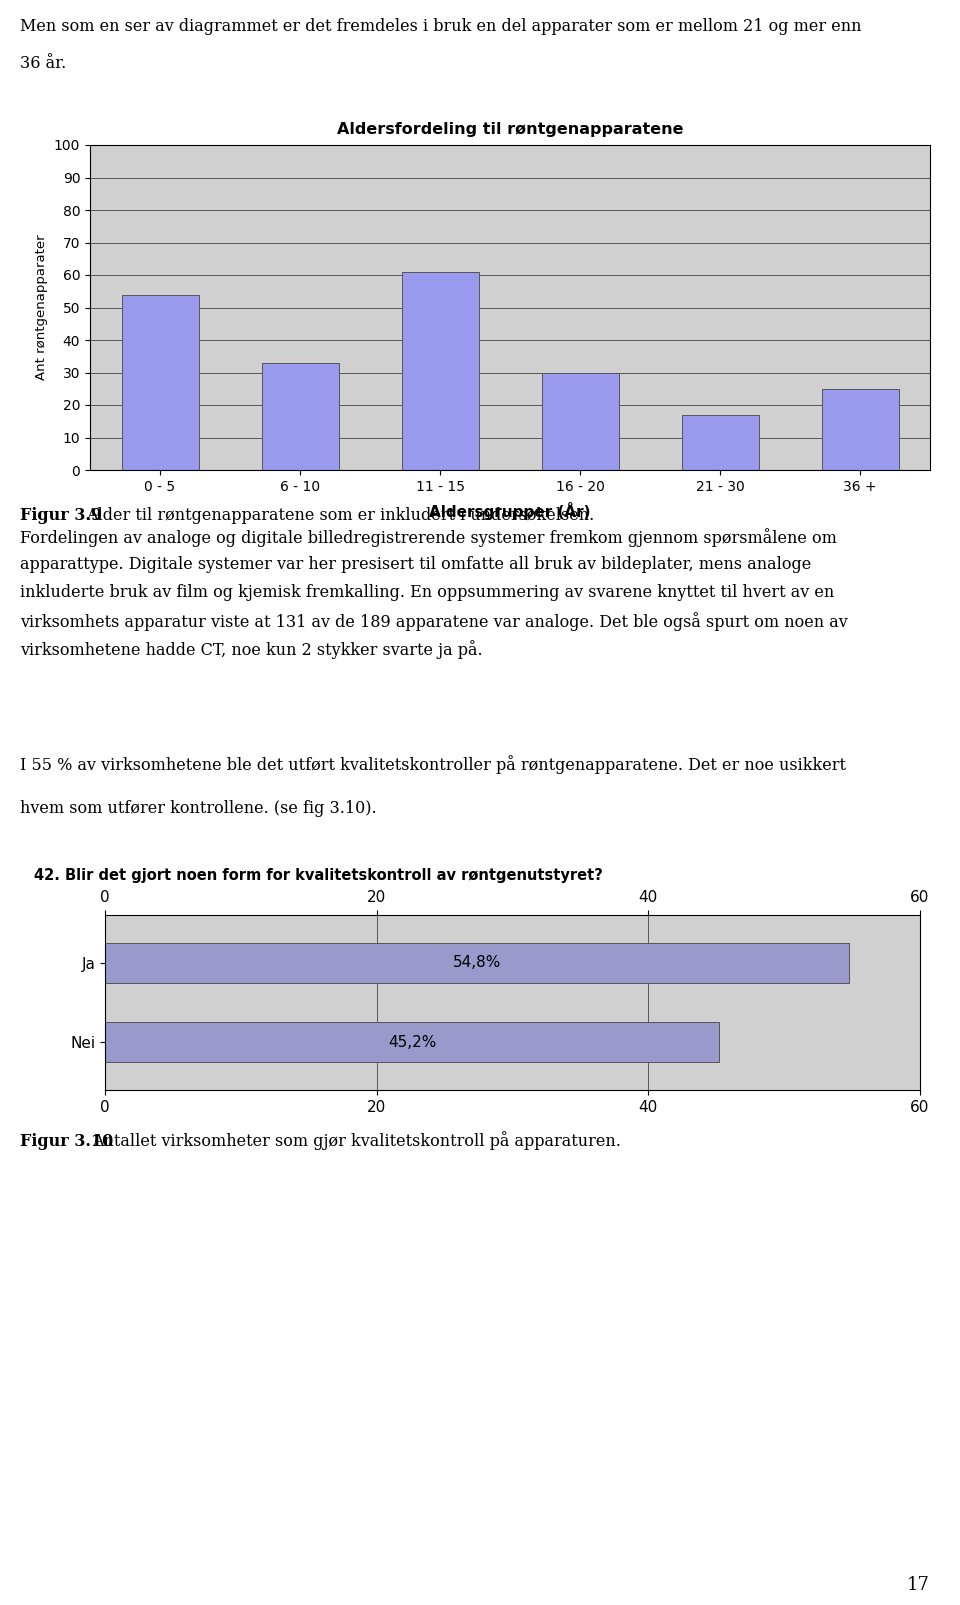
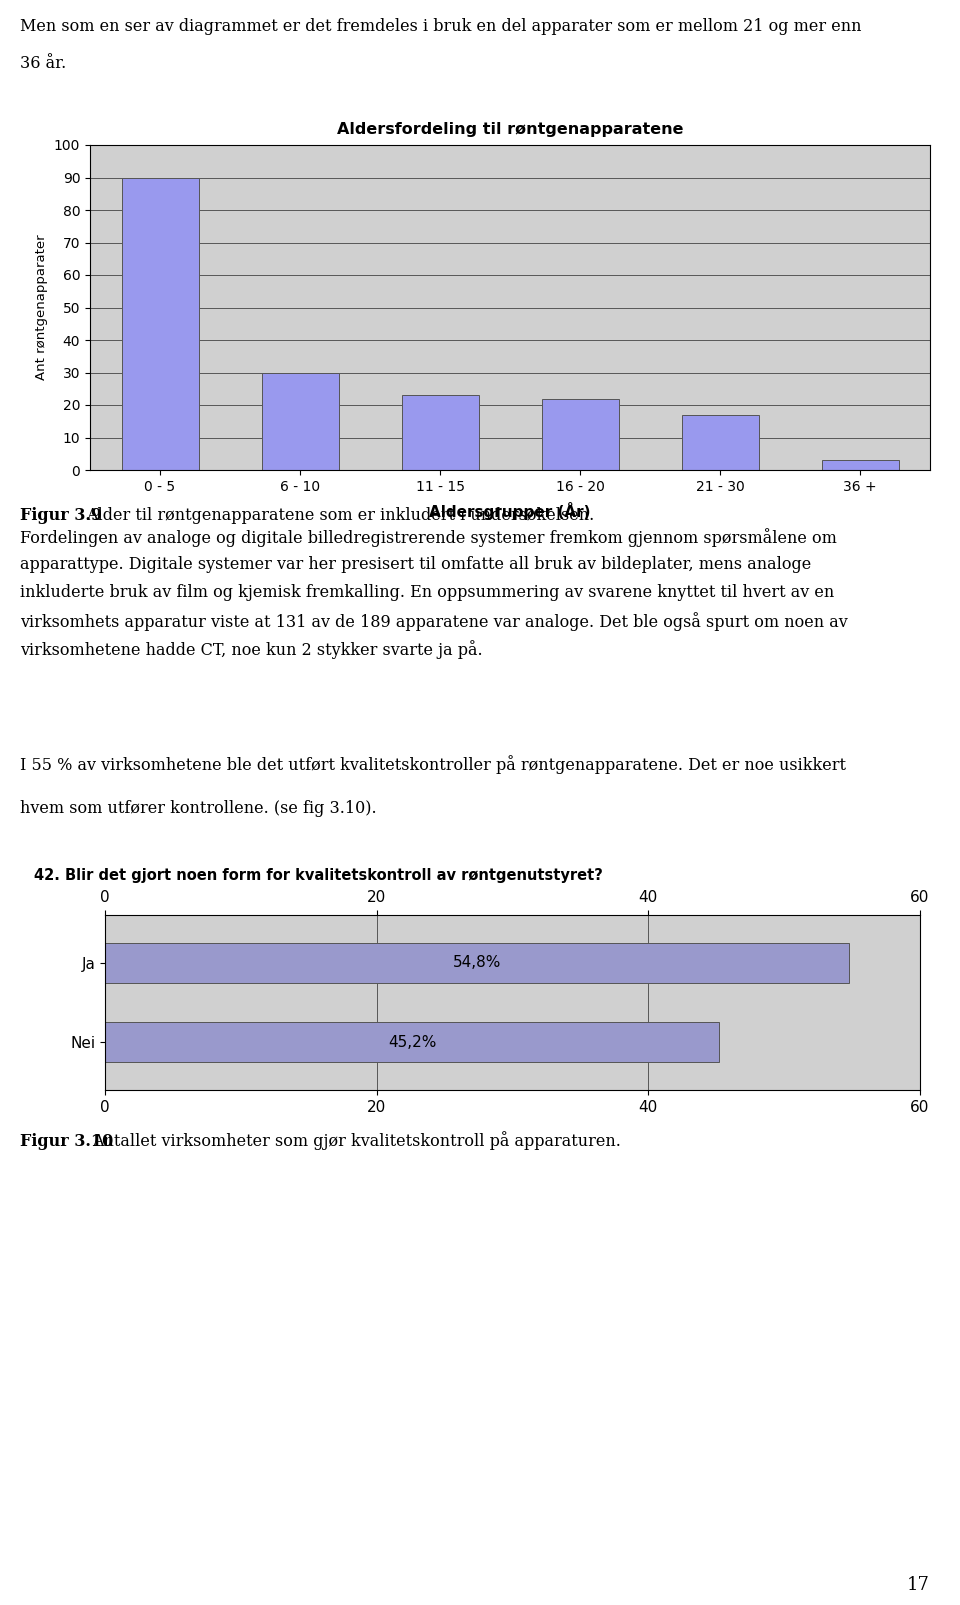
Aldersfordeling til røntgenapparatene/0 - 5: 54 -> 90
Aldersfordeling til røntgenapparatene/6 - 10: 33 -> 30
Aldersfordeling til røntgenapparatene/11 - 15: 61 -> 23
Aldersfordeling til røntgenapparatene/16 - 20: 30 -> 22
Aldersfordeling til røntgenapparatene/36 +: 25 -> 3
